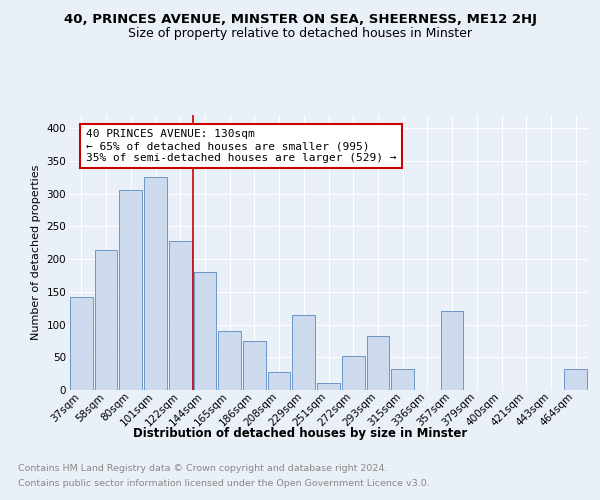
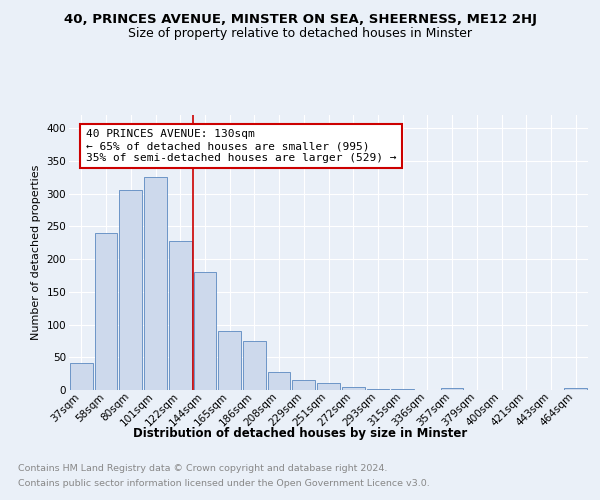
37sqm: 142 -> 42
58sqm: 214 -> 240
229sqm: 114 -> 16
272sqm: 52 -> 4
293sqm: 82 -> 2
315sqm: 32 -> 1
357sqm: 120 -> 3
464sqm: 32 -> 3
